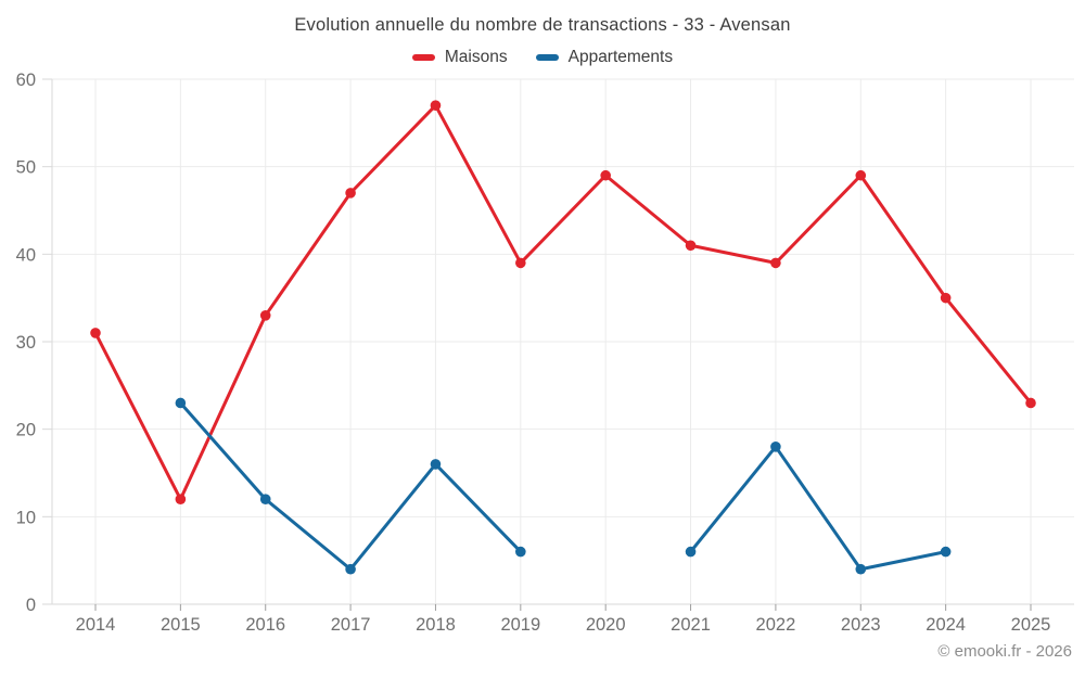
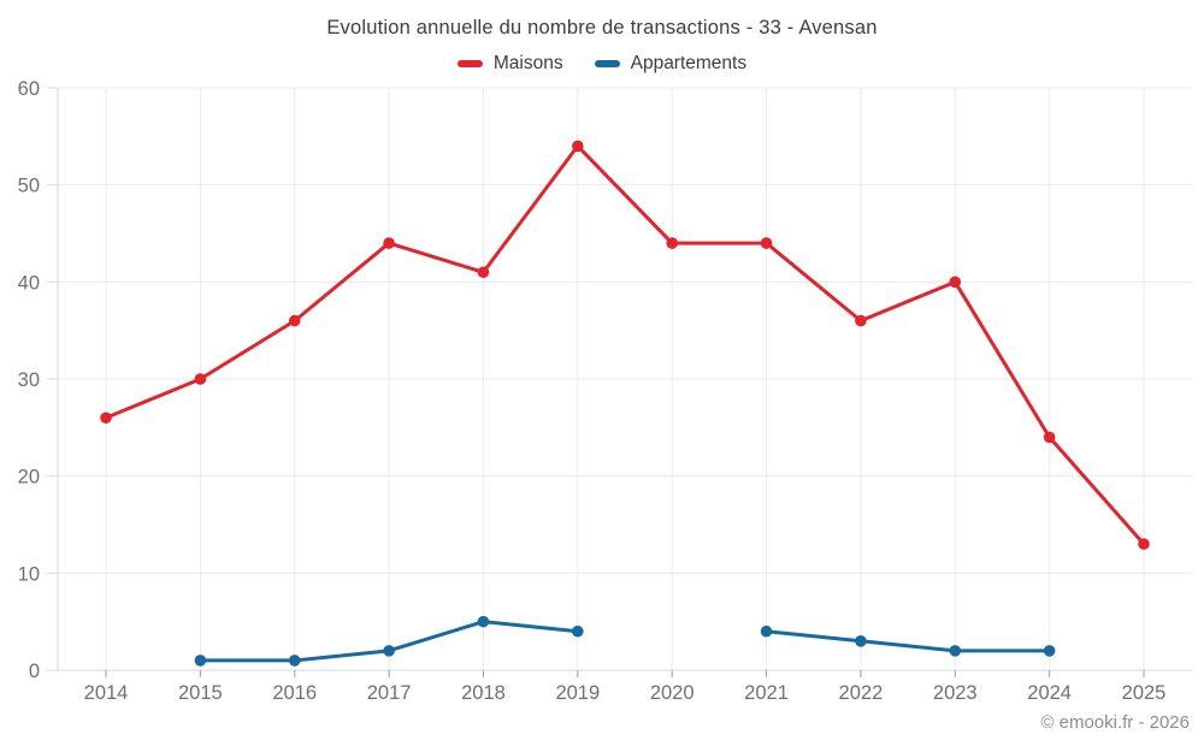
Maisons/2014: 31 -> 26
Maisons/2015: 12 -> 30
Appartements/2015: 23 -> 1
Maisons/2016: 33 -> 36
Appartements/2016: 12 -> 1
Maisons/2017: 47 -> 44
Appartements/2017: 4 -> 2
Maisons/2018: 57 -> 41
Appartements/2018: 16 -> 5
Maisons/2019: 39 -> 54
Appartements/2019: 6 -> 4
Maisons/2020: 49 -> 44
Maisons/2021: 41 -> 44
Appartements/2021: 6 -> 4
Maisons/2022: 39 -> 36
Appartements/2022: 18 -> 3
Maisons/2023: 49 -> 40
Appartements/2023: 4 -> 2
Maisons/2024: 35 -> 24
Appartements/2024: 6 -> 2
Maisons/2025: 23 -> 13
